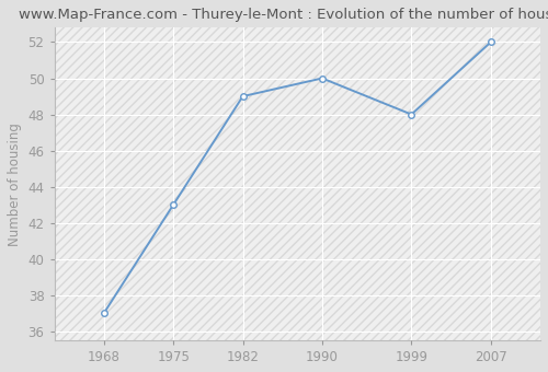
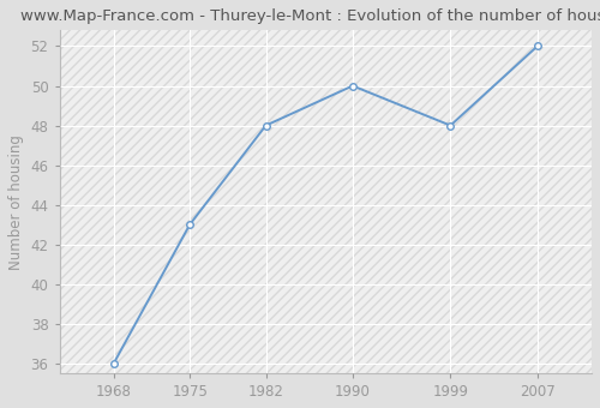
1968: 37 -> 36
1982: 49 -> 48
